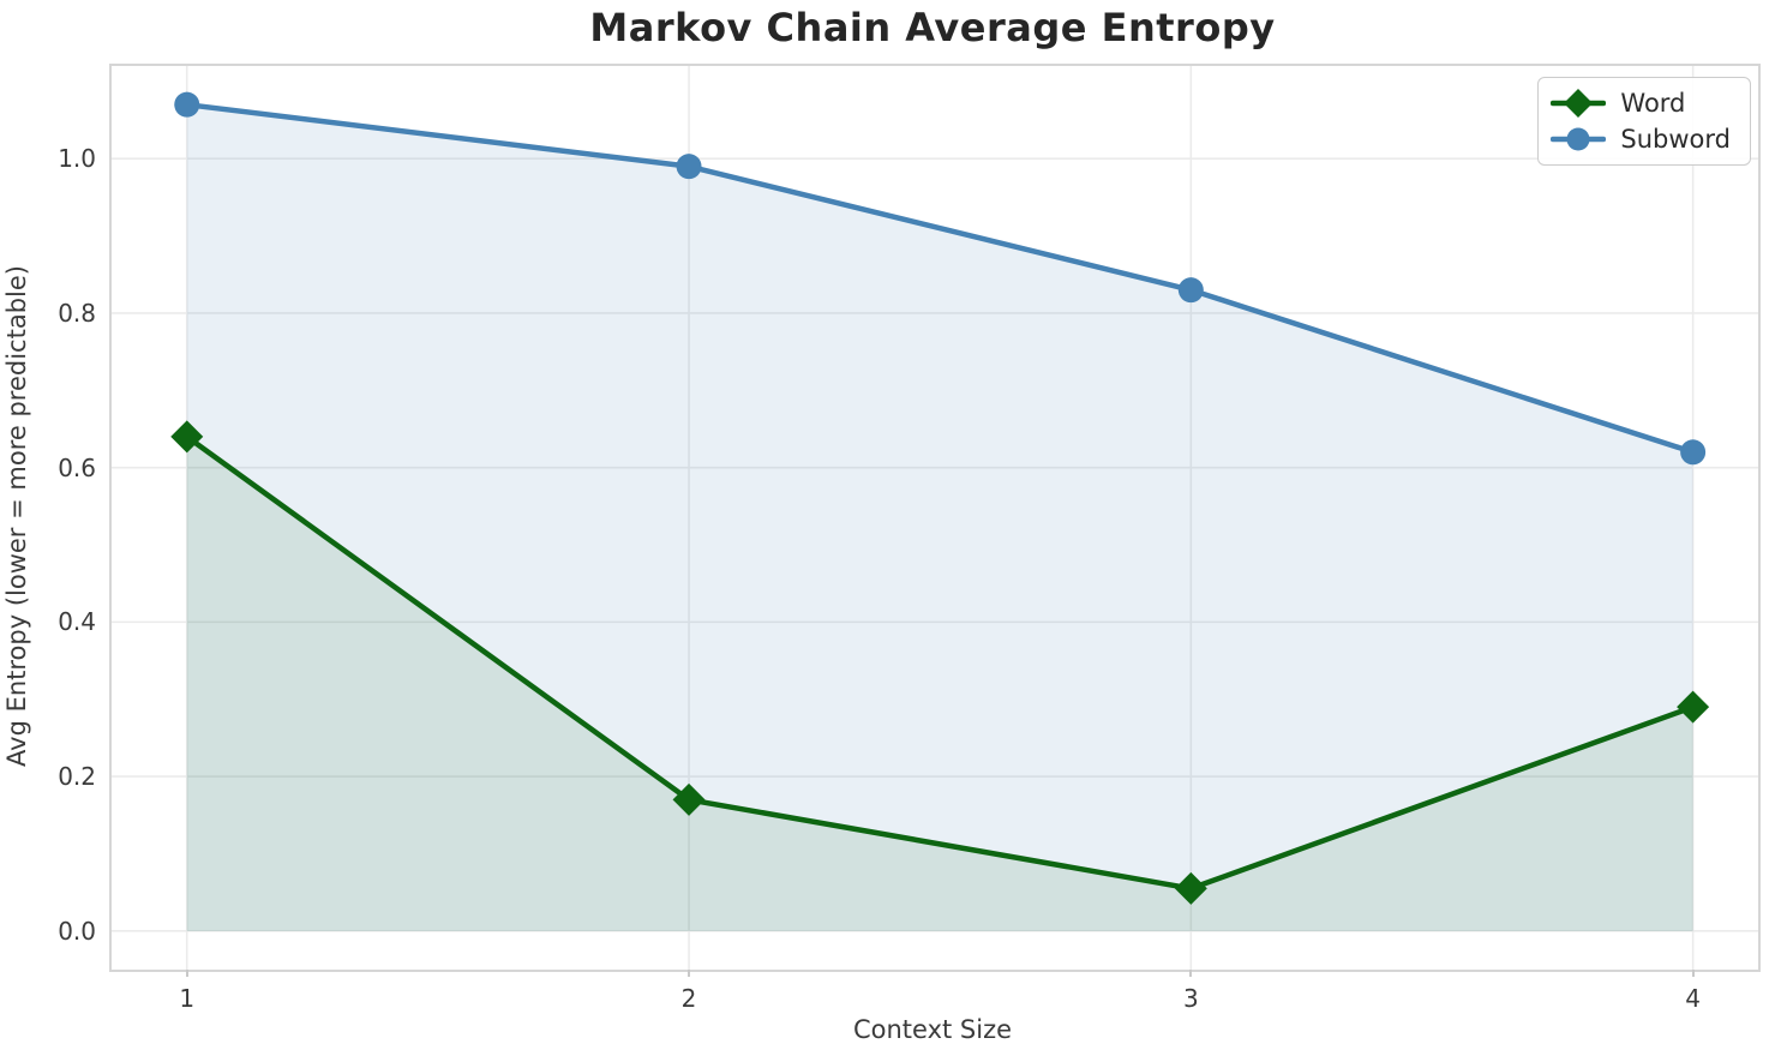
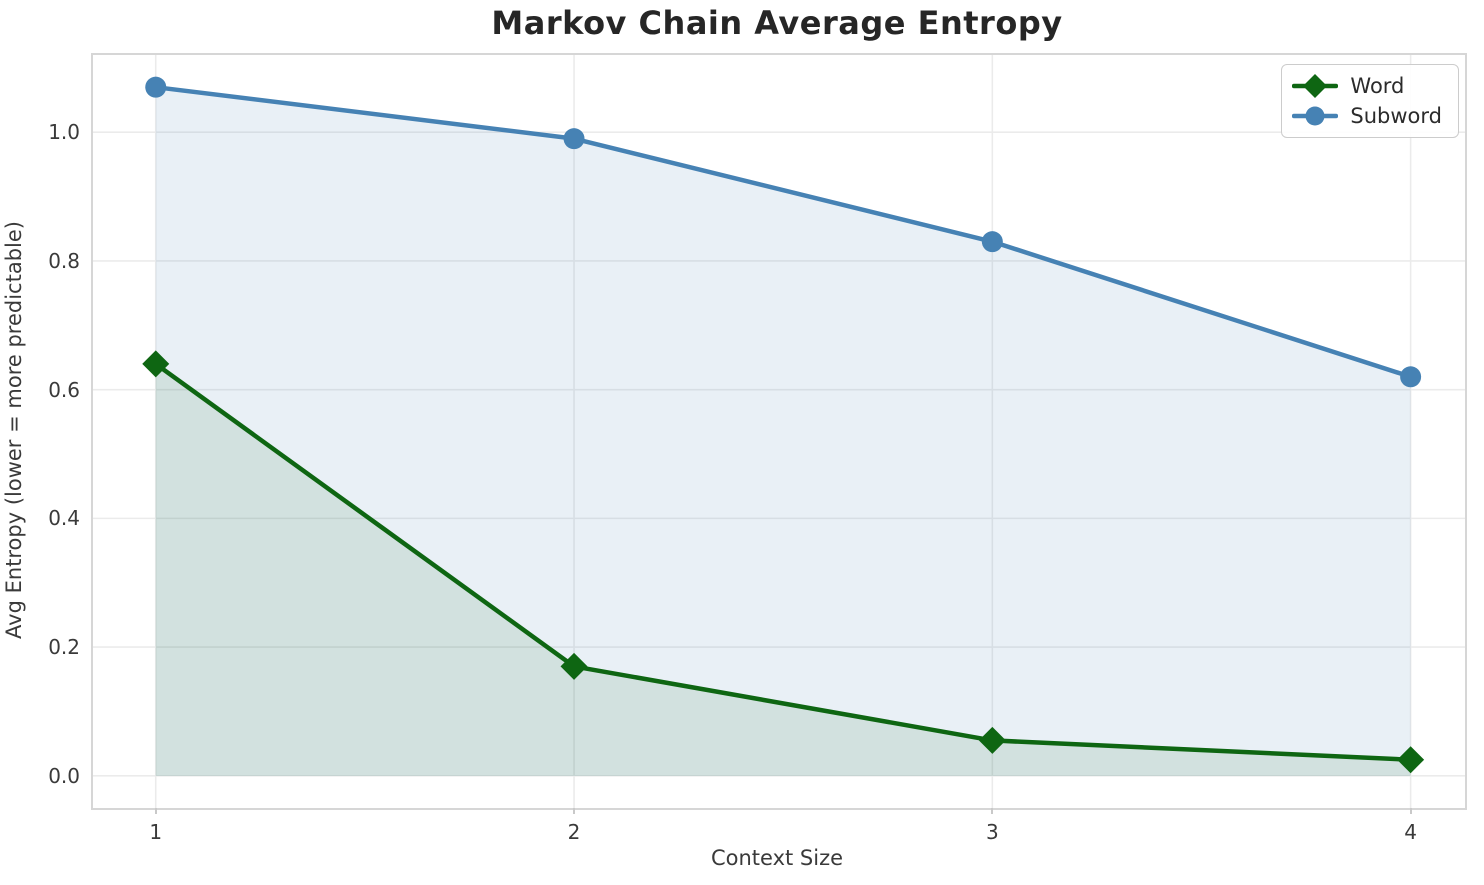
Word/4: 0.29 -> 0.03
